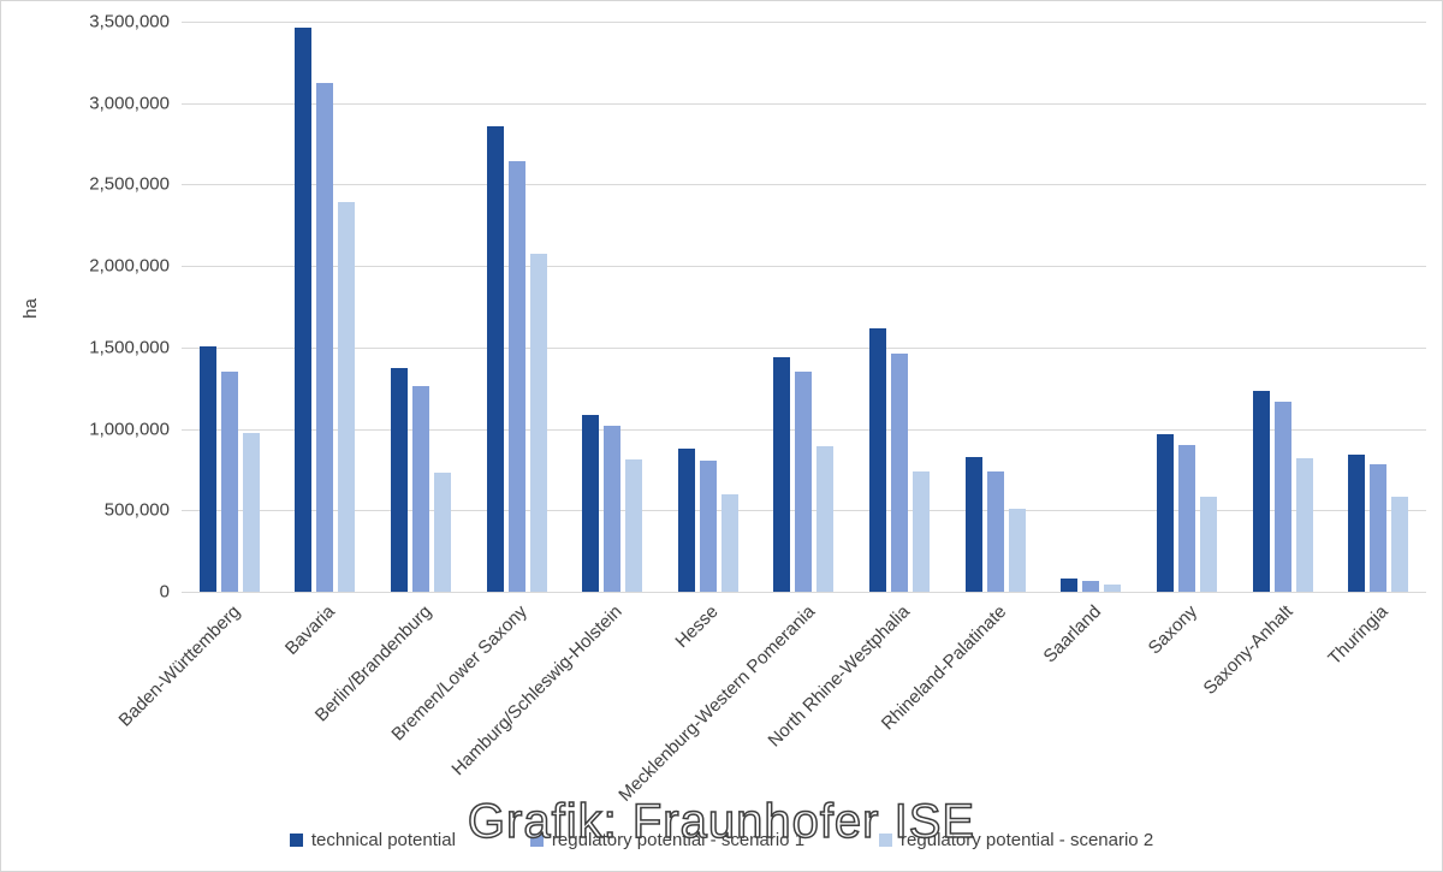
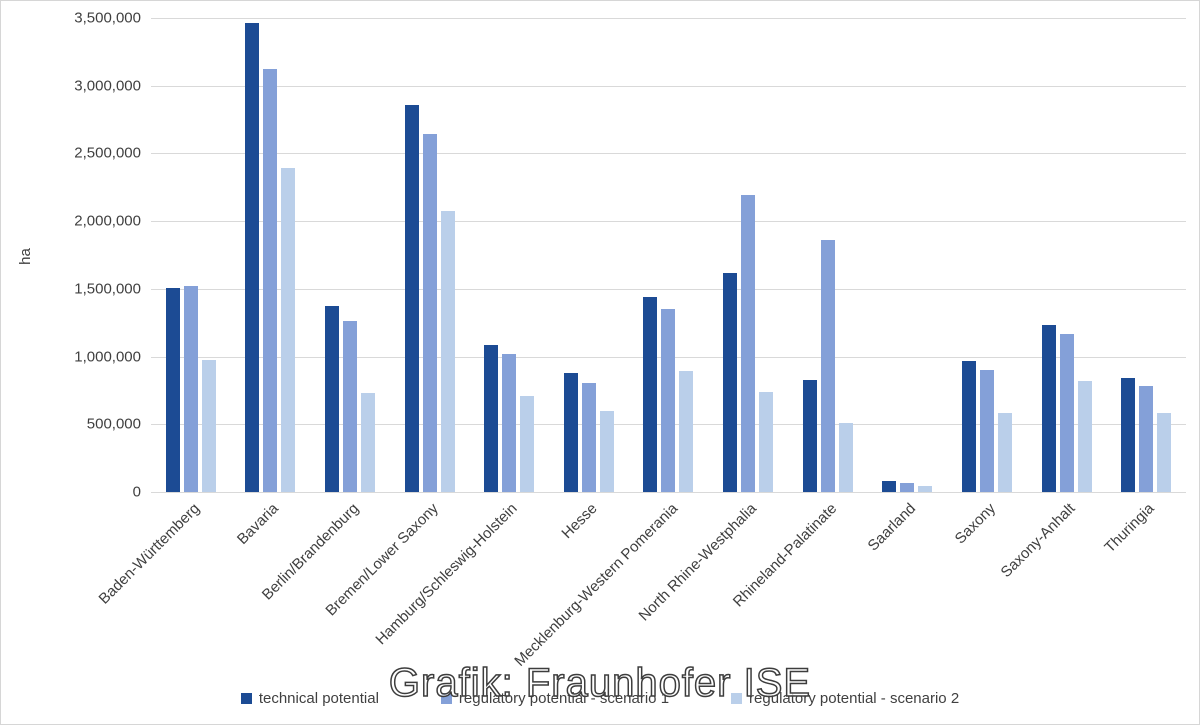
regulatory potential - scenario 1/Baden-Württemberg: 1350000 -> 1520000
regulatory potential - scenario 2/Hamburg/Schleswig-Holstein: 820000 -> 710000
regulatory potential - scenario 1/North Rhine-Westphalia: 1460000 -> 2190000
regulatory potential - scenario 1/Rhineland-Palatinate: 740000 -> 1860000
